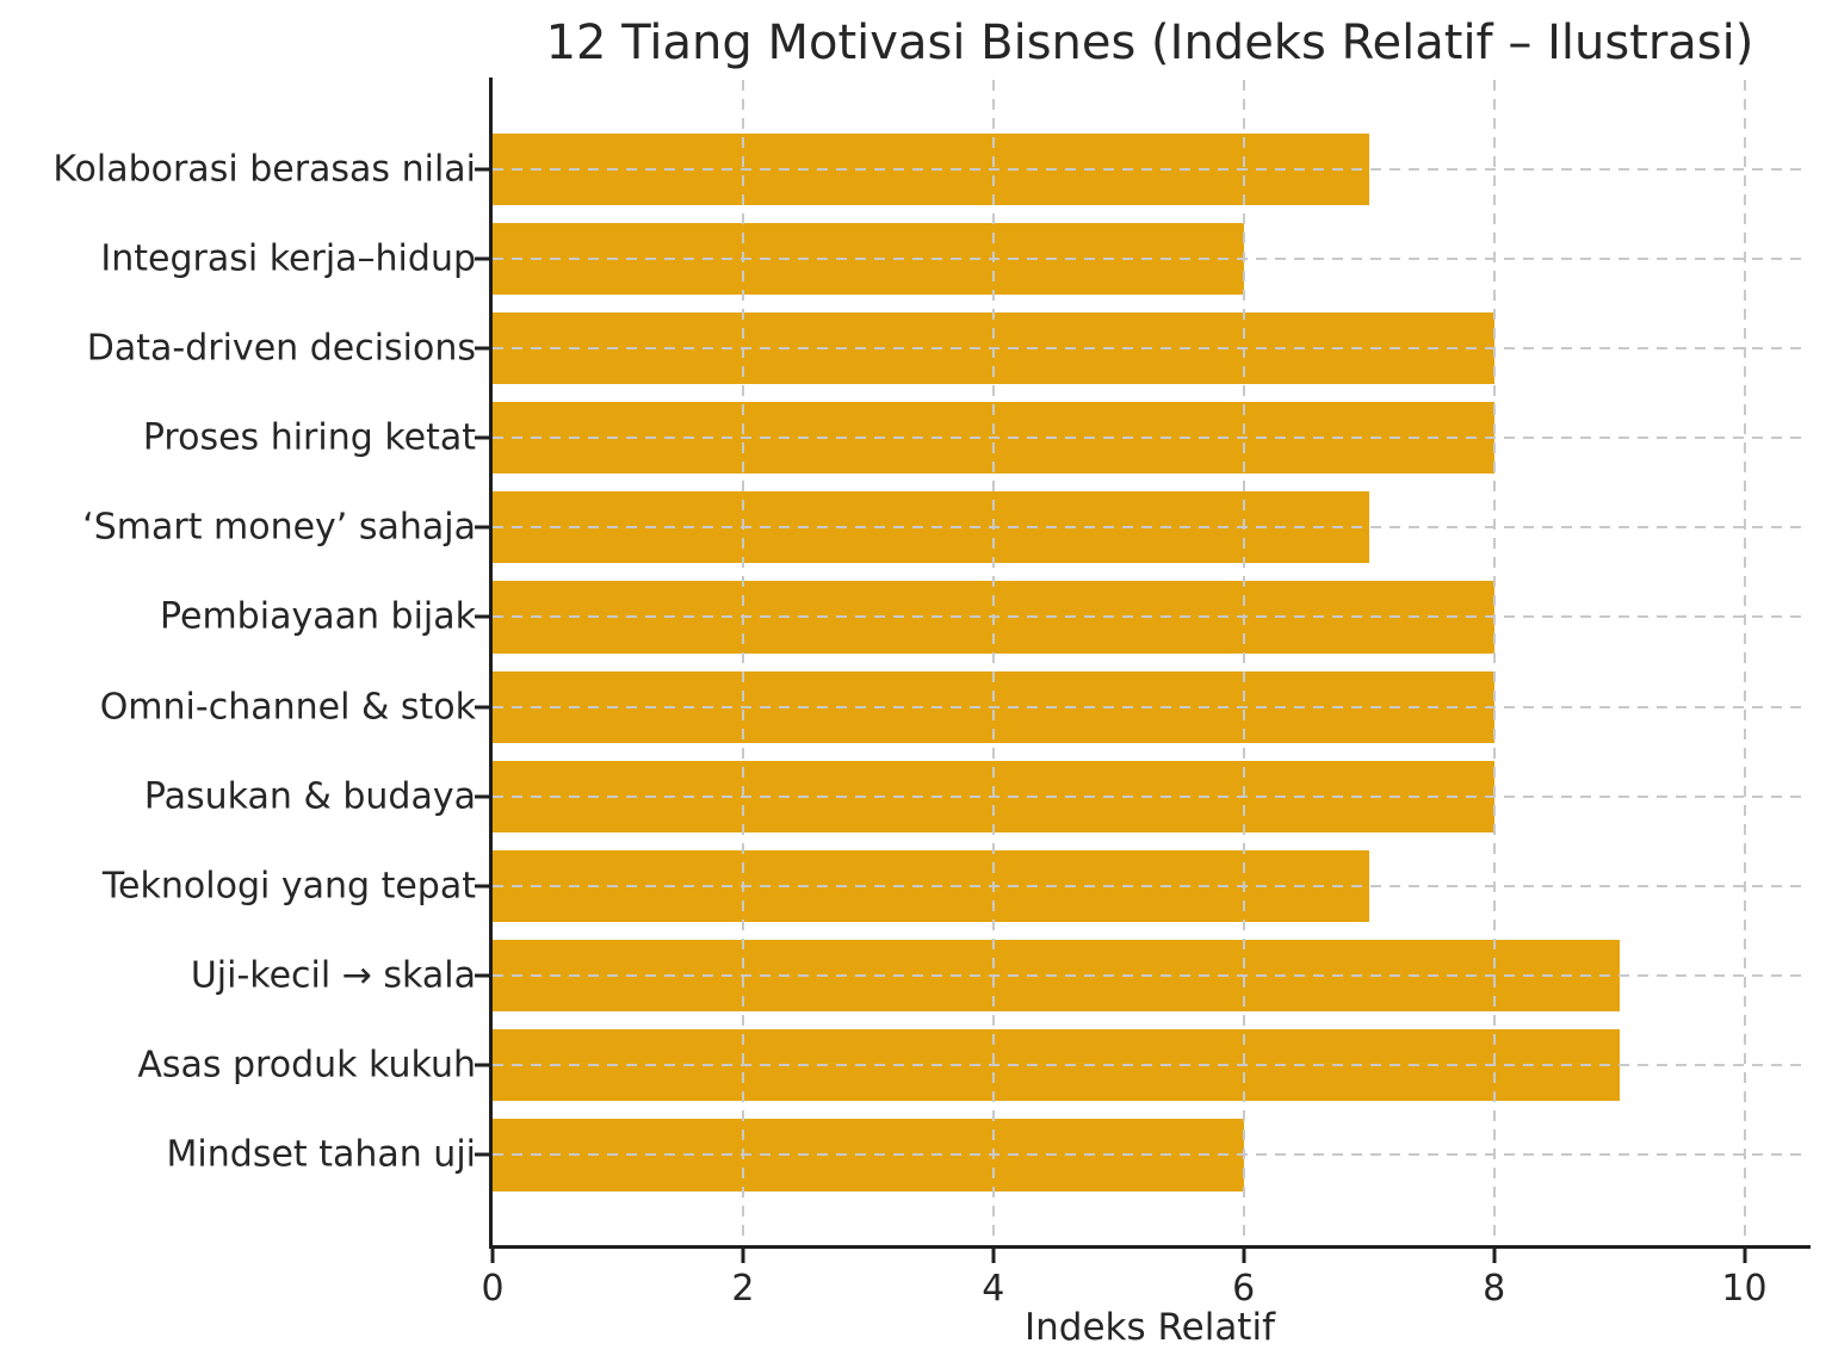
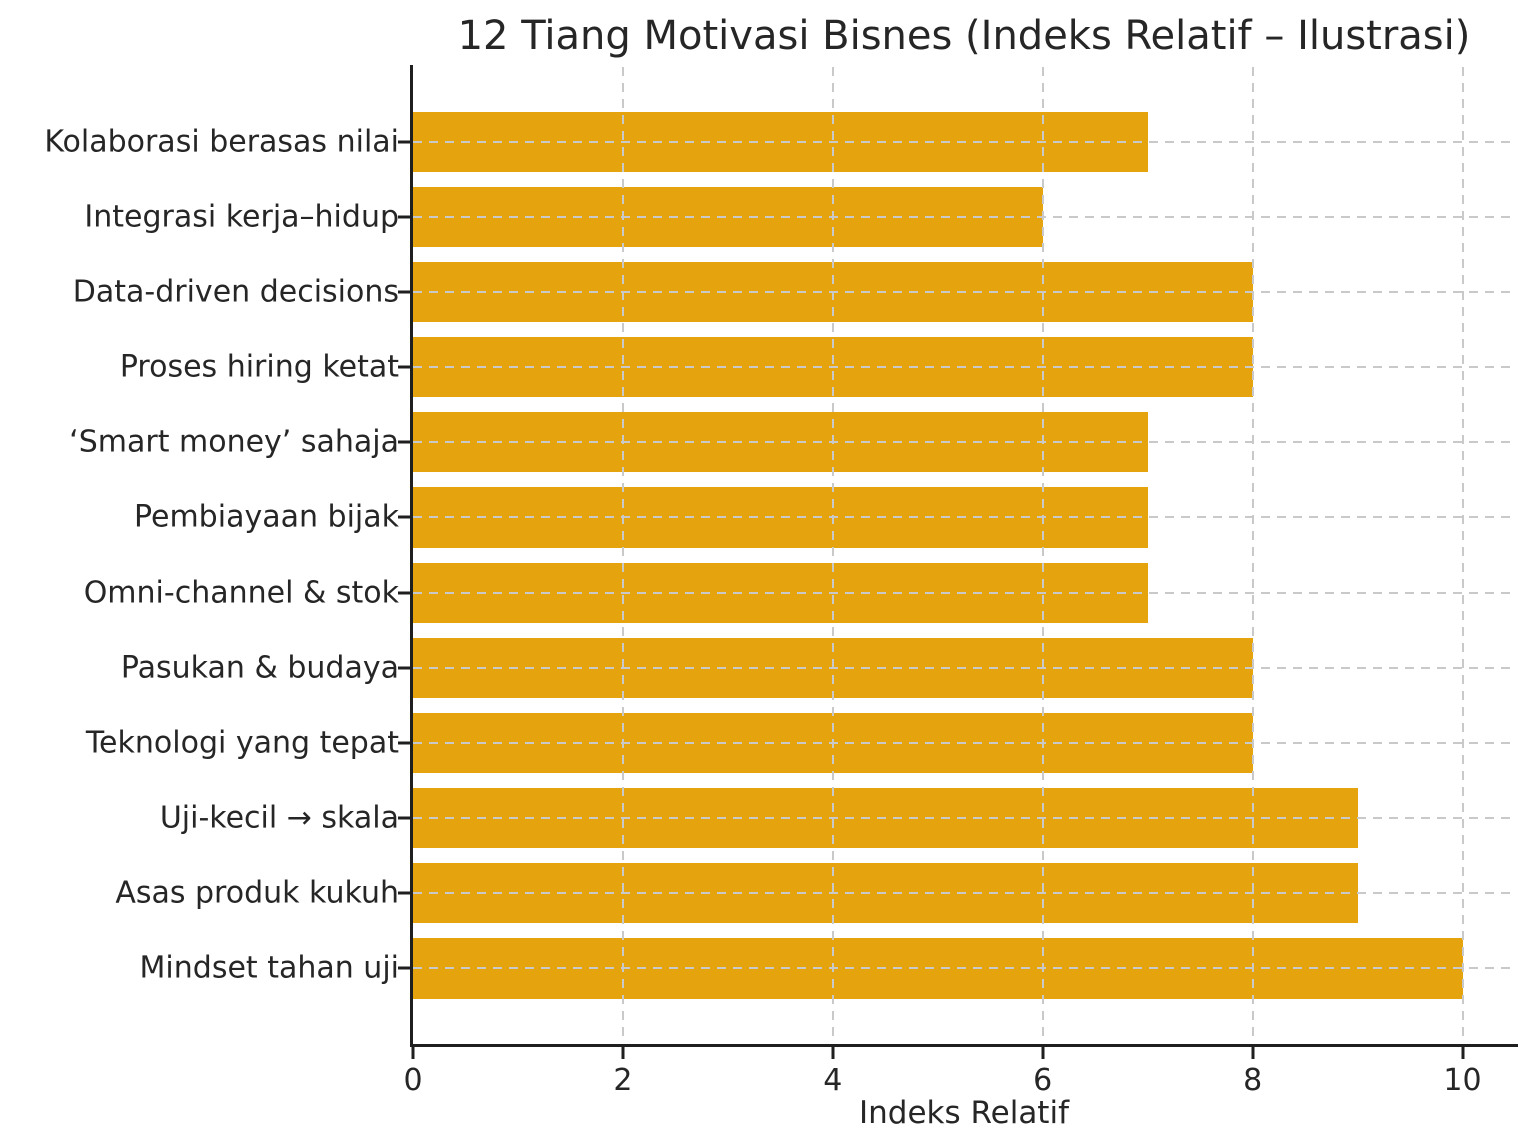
Pembiayaan bijak: 8 -> 7
Omni-channel & stok: 8 -> 7
Teknologi yang tepat: 7 -> 8
Mindset tahan uji: 6 -> 10
